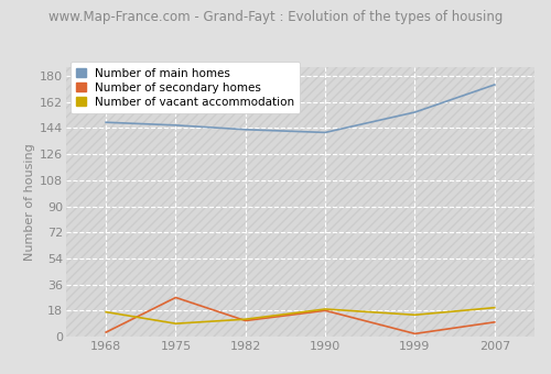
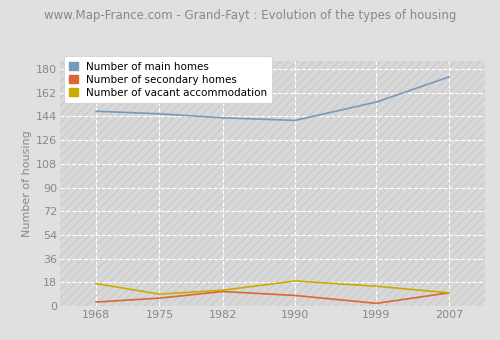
Number of secondary homes/1975: 27 -> 6
Number of secondary homes/1990: 18 -> 8
Number of vacant accommodation/2007: 20 -> 10
